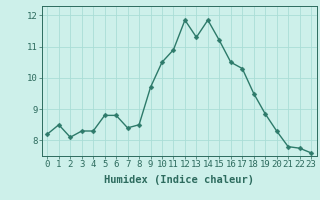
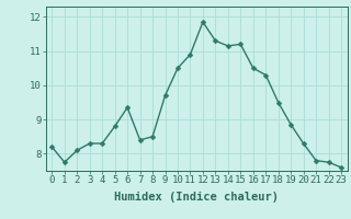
1: 8.50 -> 7.75
6: 8.80 -> 9.35
14: 11.85 -> 11.15
